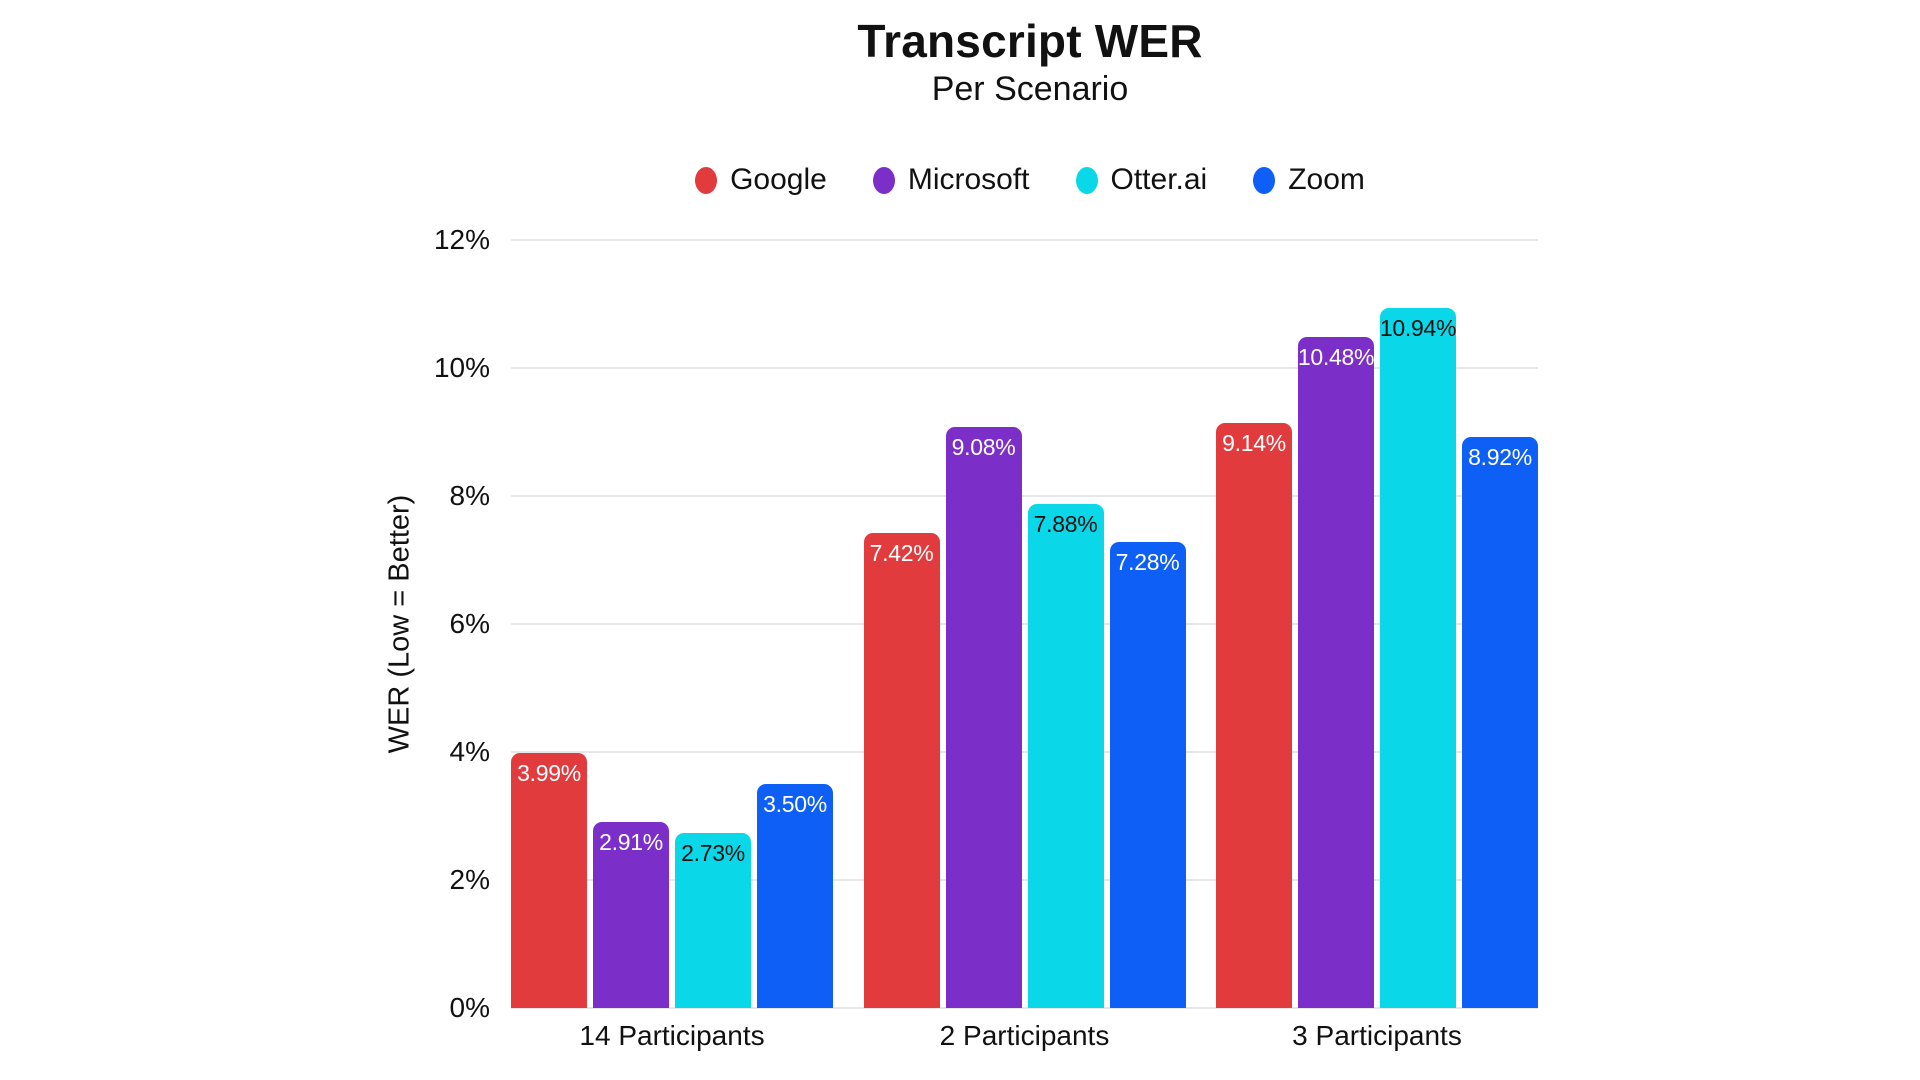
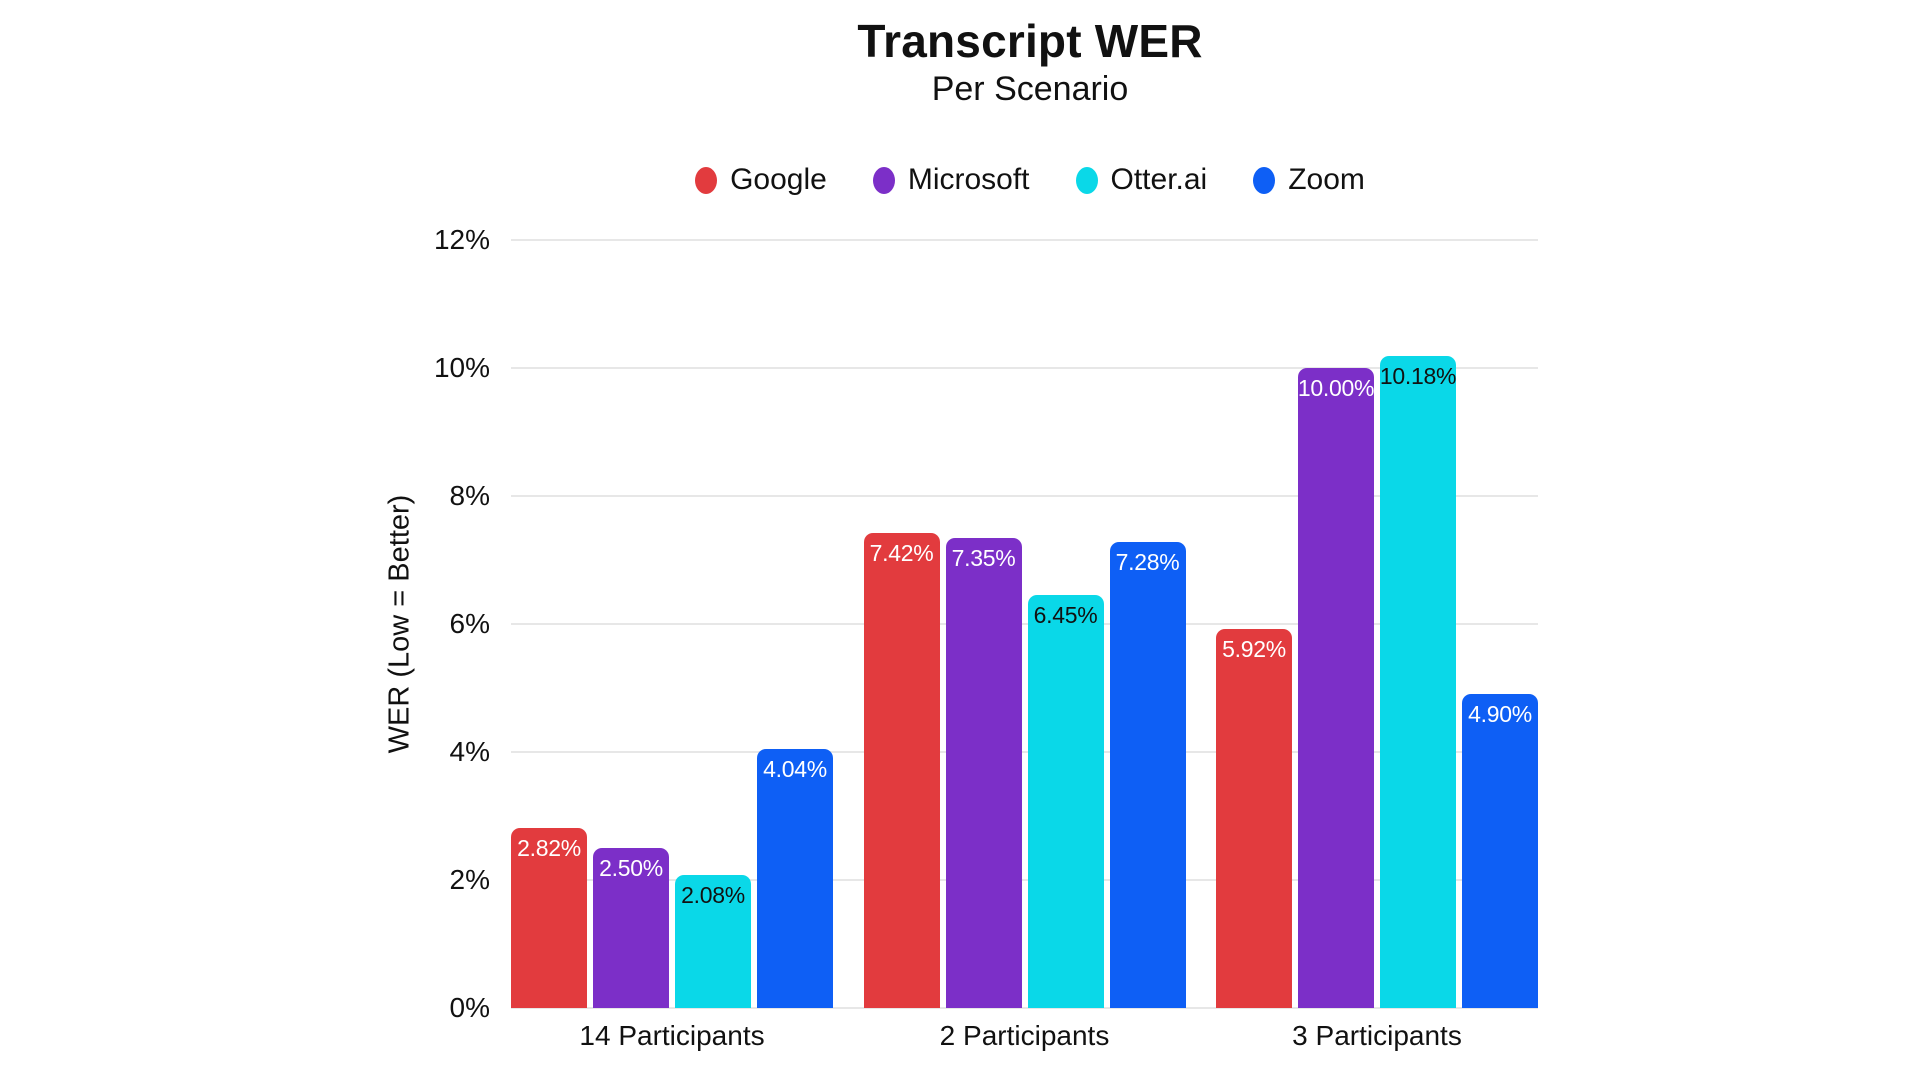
Google/14 Participants: 3.99% -> 2.82%
Microsoft/14 Participants: 2.91% -> 2.50%
Otter.ai/14 Participants: 2.73% -> 2.08%
Zoom/14 Participants: 3.50% -> 4.04%
Microsoft/2 Participants: 9.08% -> 7.35%
Otter.ai/2 Participants: 7.88% -> 6.45%
Google/3 Participants: 9.14% -> 5.92%
Microsoft/3 Participants: 10.48% -> 10.00%
Otter.ai/3 Participants: 10.94% -> 10.18%
Zoom/3 Participants: 8.92% -> 4.90%
